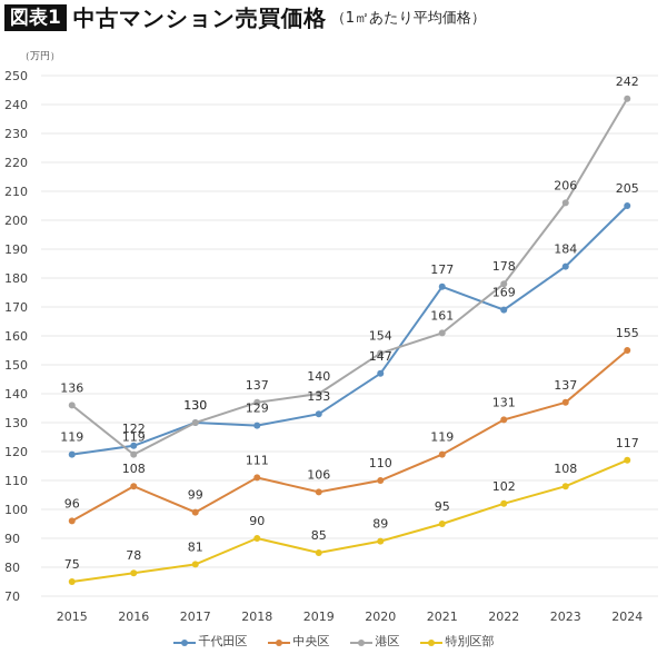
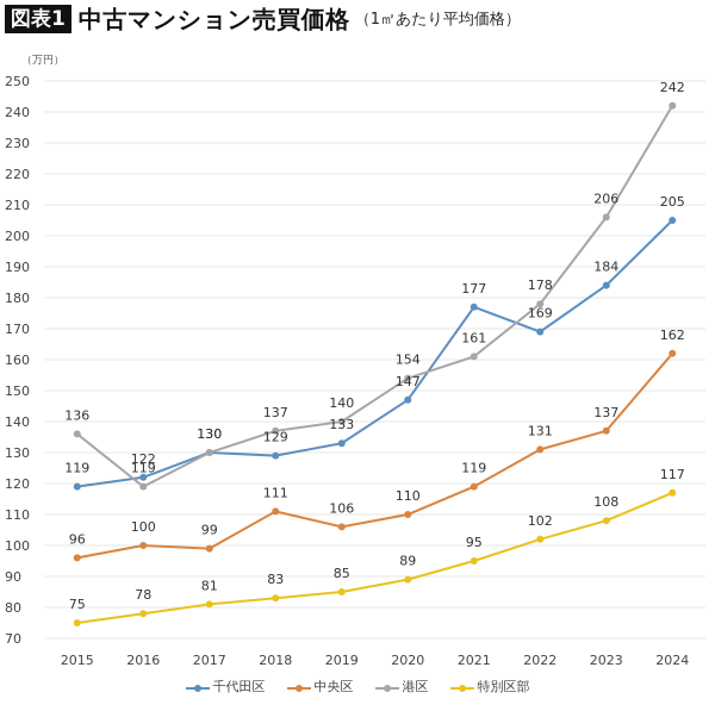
中央区/2016: 108 -> 100
特別区部/2018: 90 -> 83
中央区/2024: 155 -> 162
